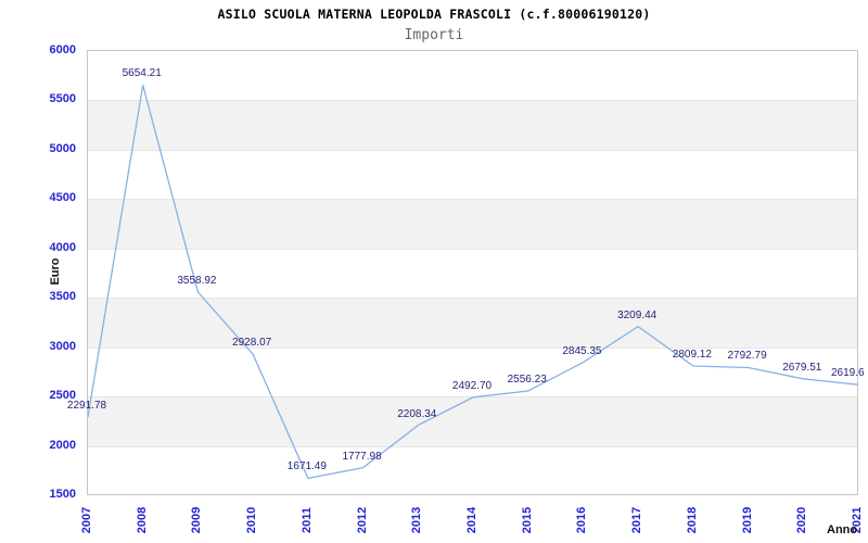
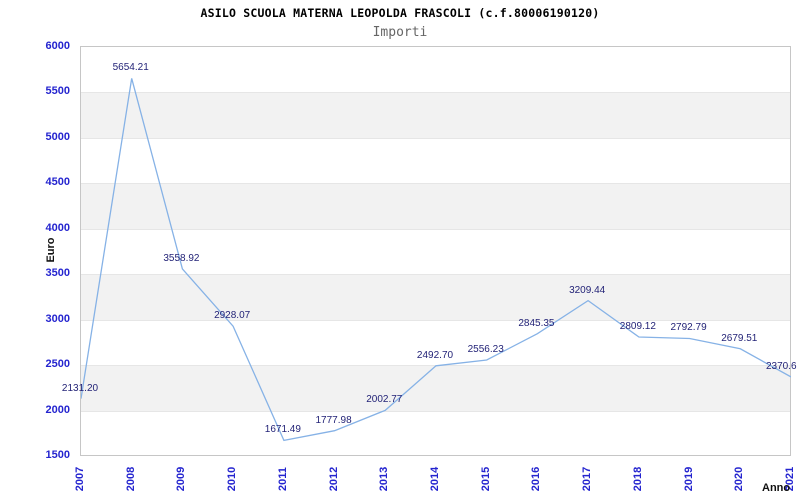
2007: 2291.78 -> 2131.20
2013: 2208.34 -> 2002.77
2021: 2619.6 -> 2370.6
